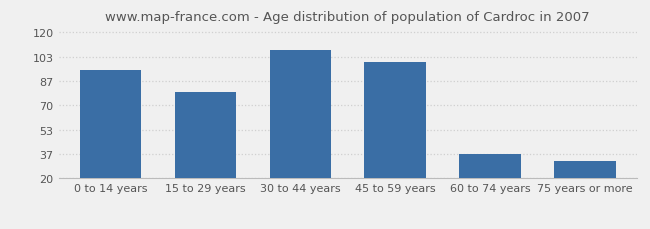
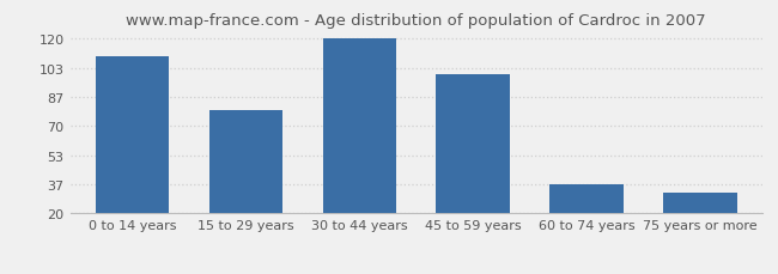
0 to 14 years: 94 -> 110
30 to 44 years: 108 -> 120
